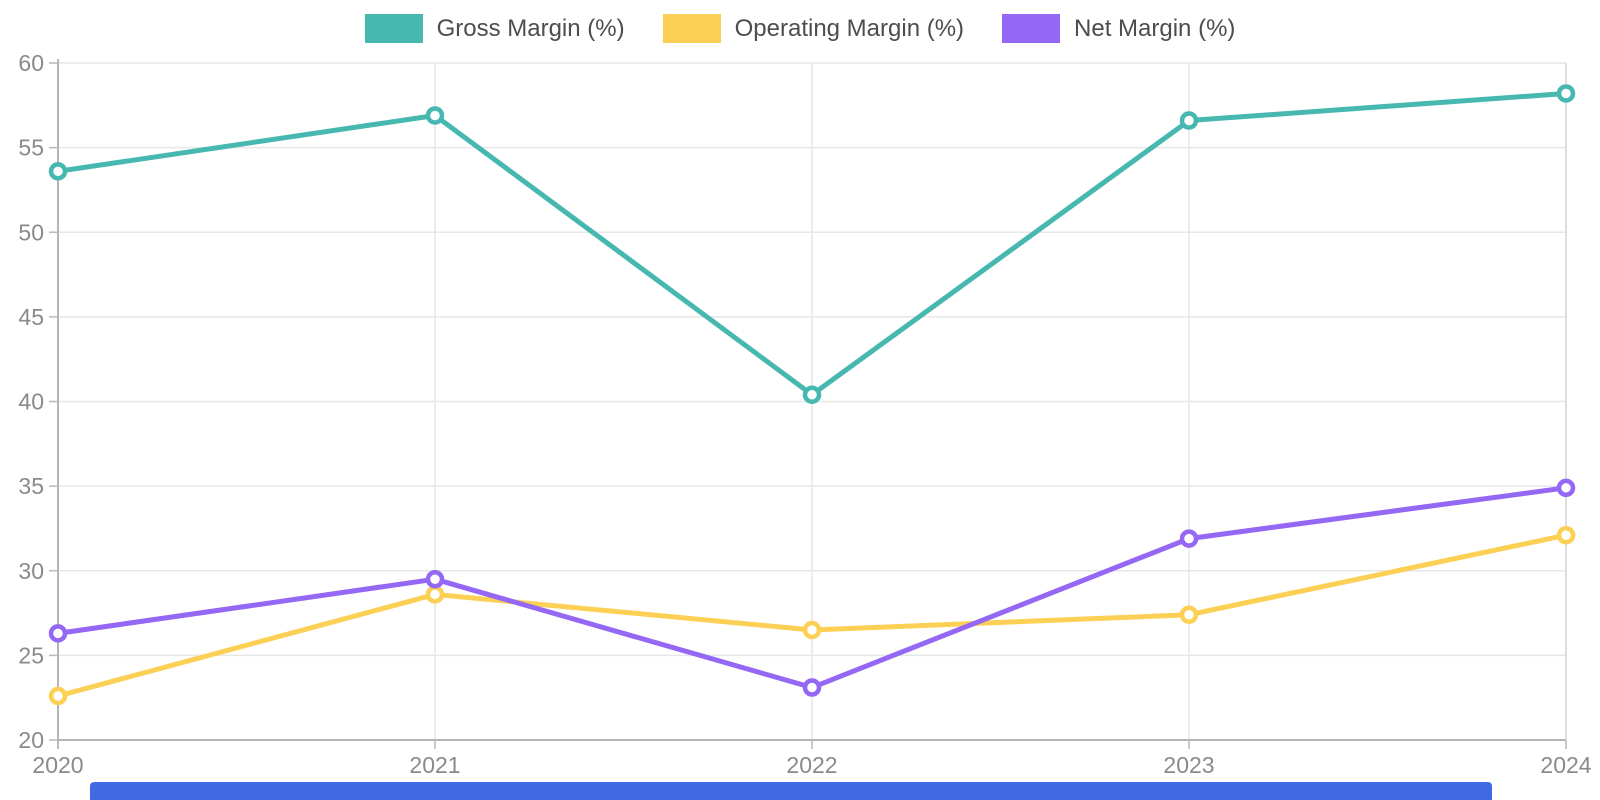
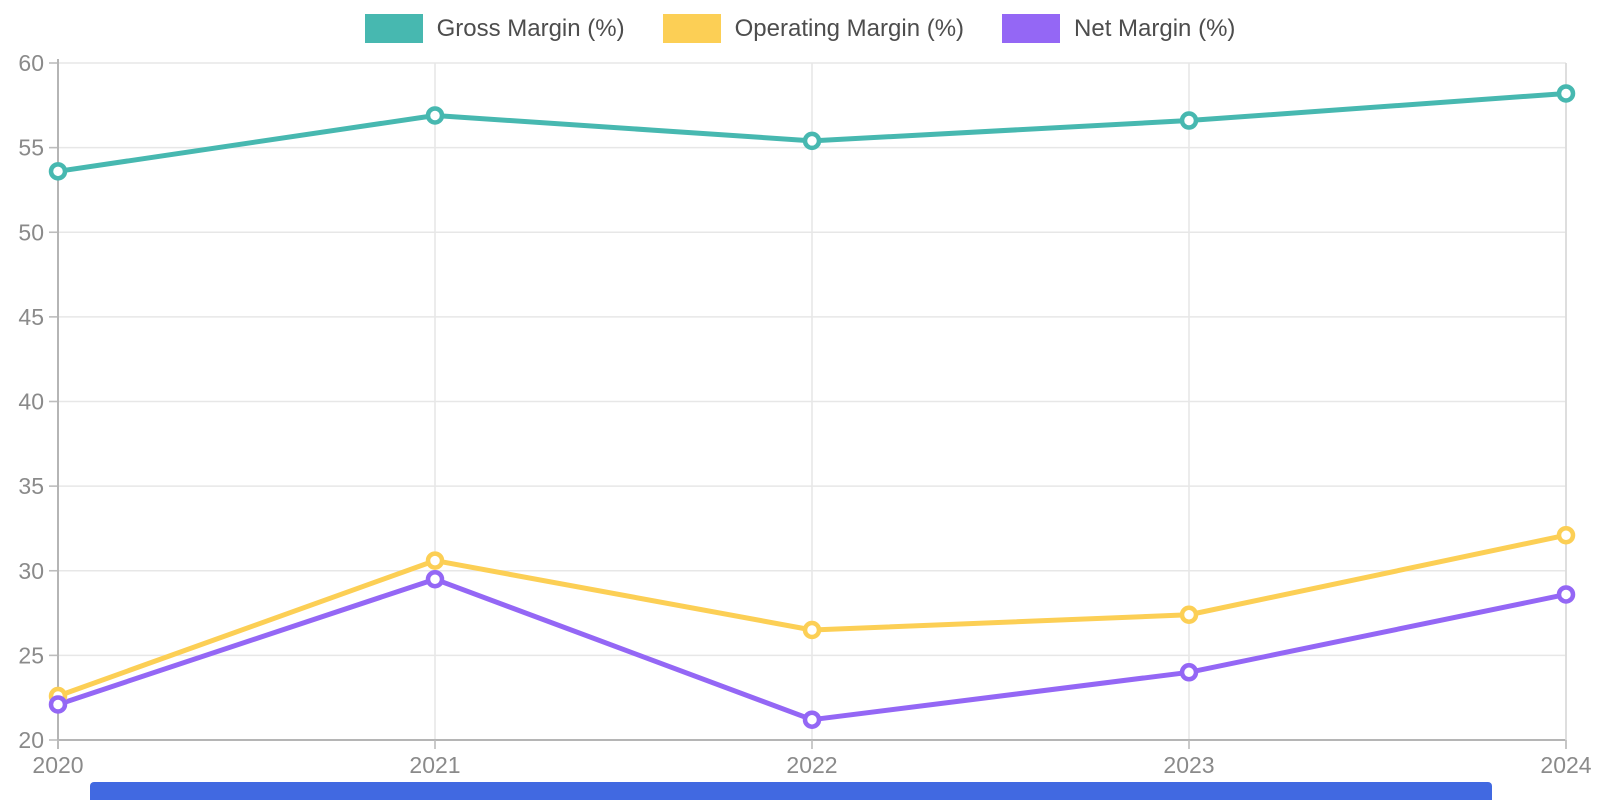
Net Margin (%)/2020: 26.3 -> 22.1
Operating Margin (%)/2021: 28.6 -> 30.6
Gross Margin (%)/2022: 40.4 -> 55.4
Net Margin (%)/2022: 23.1 -> 21.2
Net Margin (%)/2023: 31.9 -> 24.0
Net Margin (%)/2024: 34.9 -> 28.6
